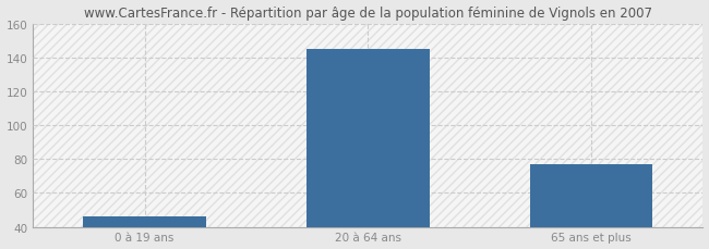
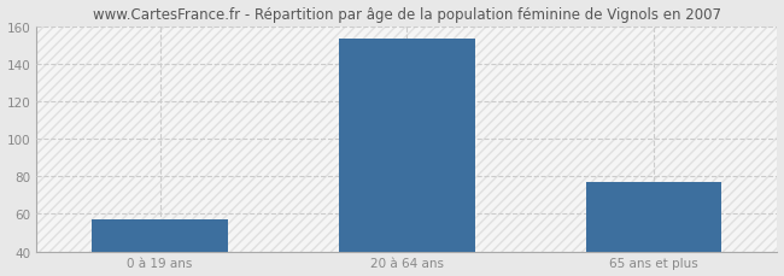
0 à 19 ans: 46 -> 57
20 à 64 ans: 145 -> 153
